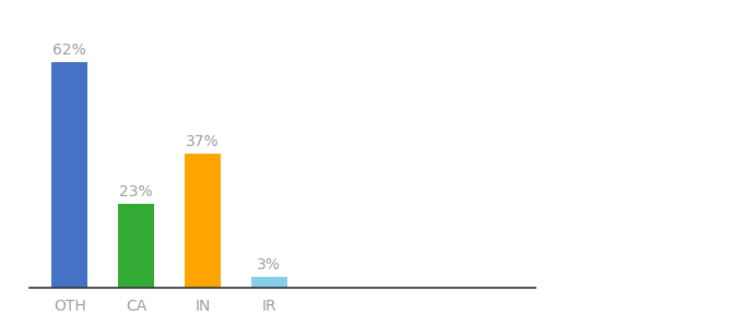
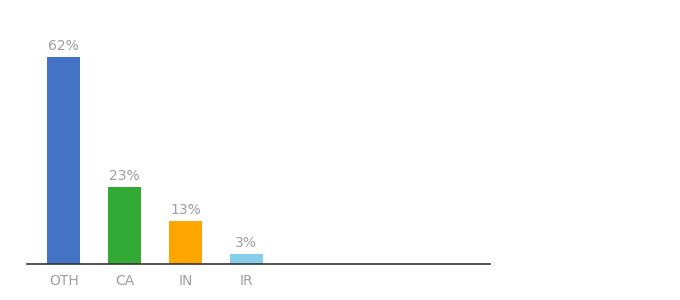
IN: 37% -> 13%
